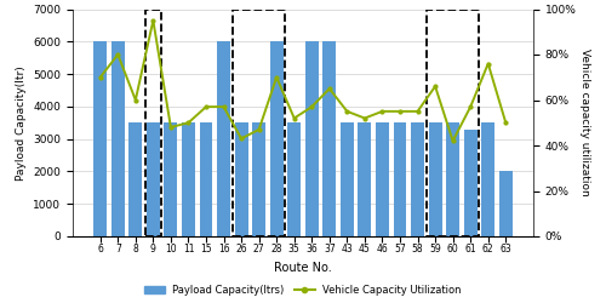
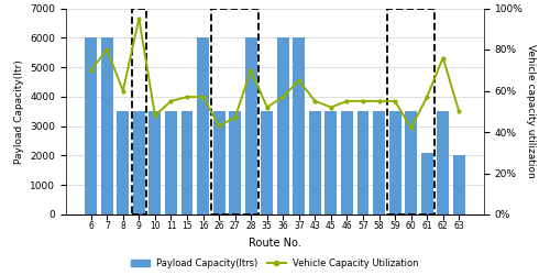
Vehicle Capacity Utilization/11: 50% -> 55%
Vehicle Capacity Utilization/59: 66% -> 55%
Payload Capacity(ltrs)/61: 3300 -> 2100
